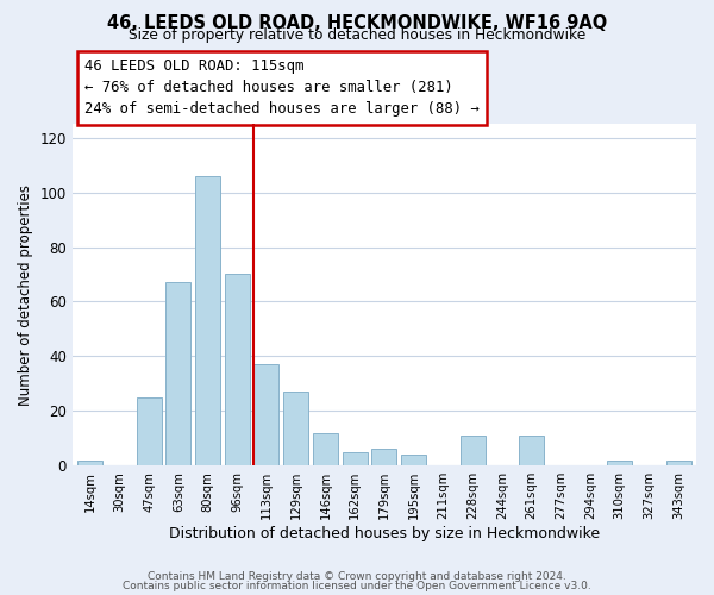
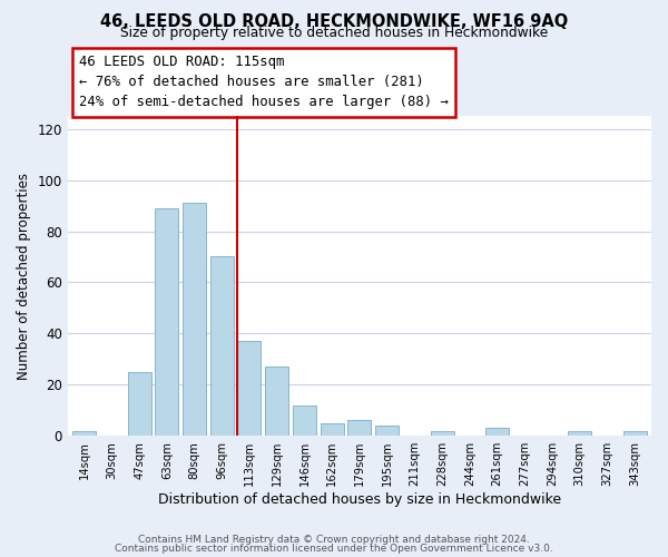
63sqm: 67 -> 89
80sqm: 106 -> 91
228sqm: 11 -> 2
261sqm: 11 -> 3
